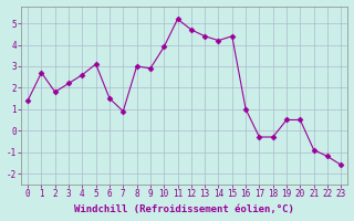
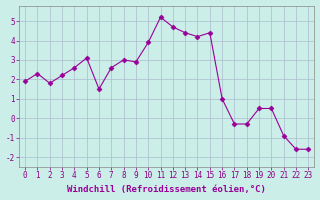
0: 1.4 -> 1.9
1: 2.7 -> 2.3
7: 0.9 -> 2.6
22: -1.2 -> -1.6
